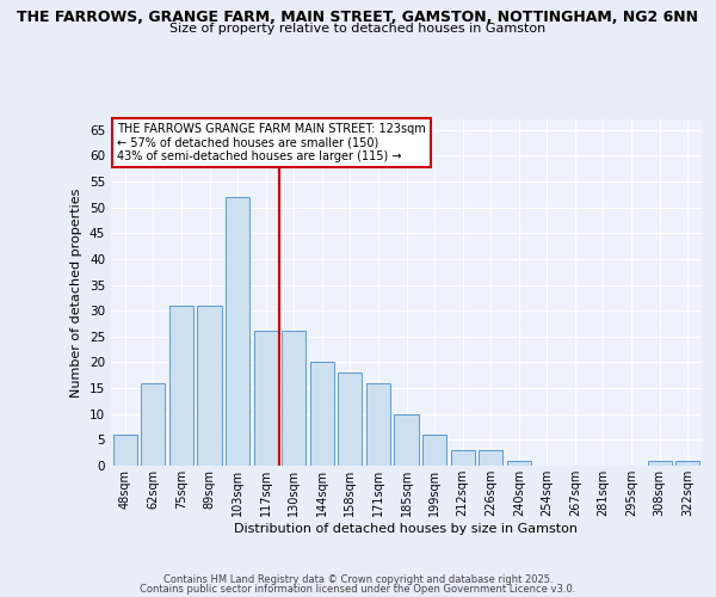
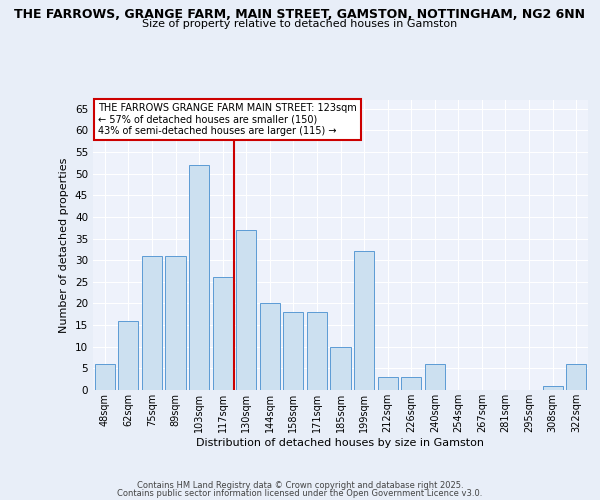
130sqm: 26 -> 37
171sqm: 16 -> 18
199sqm: 6 -> 32
240sqm: 1 -> 6
322sqm: 1 -> 6
